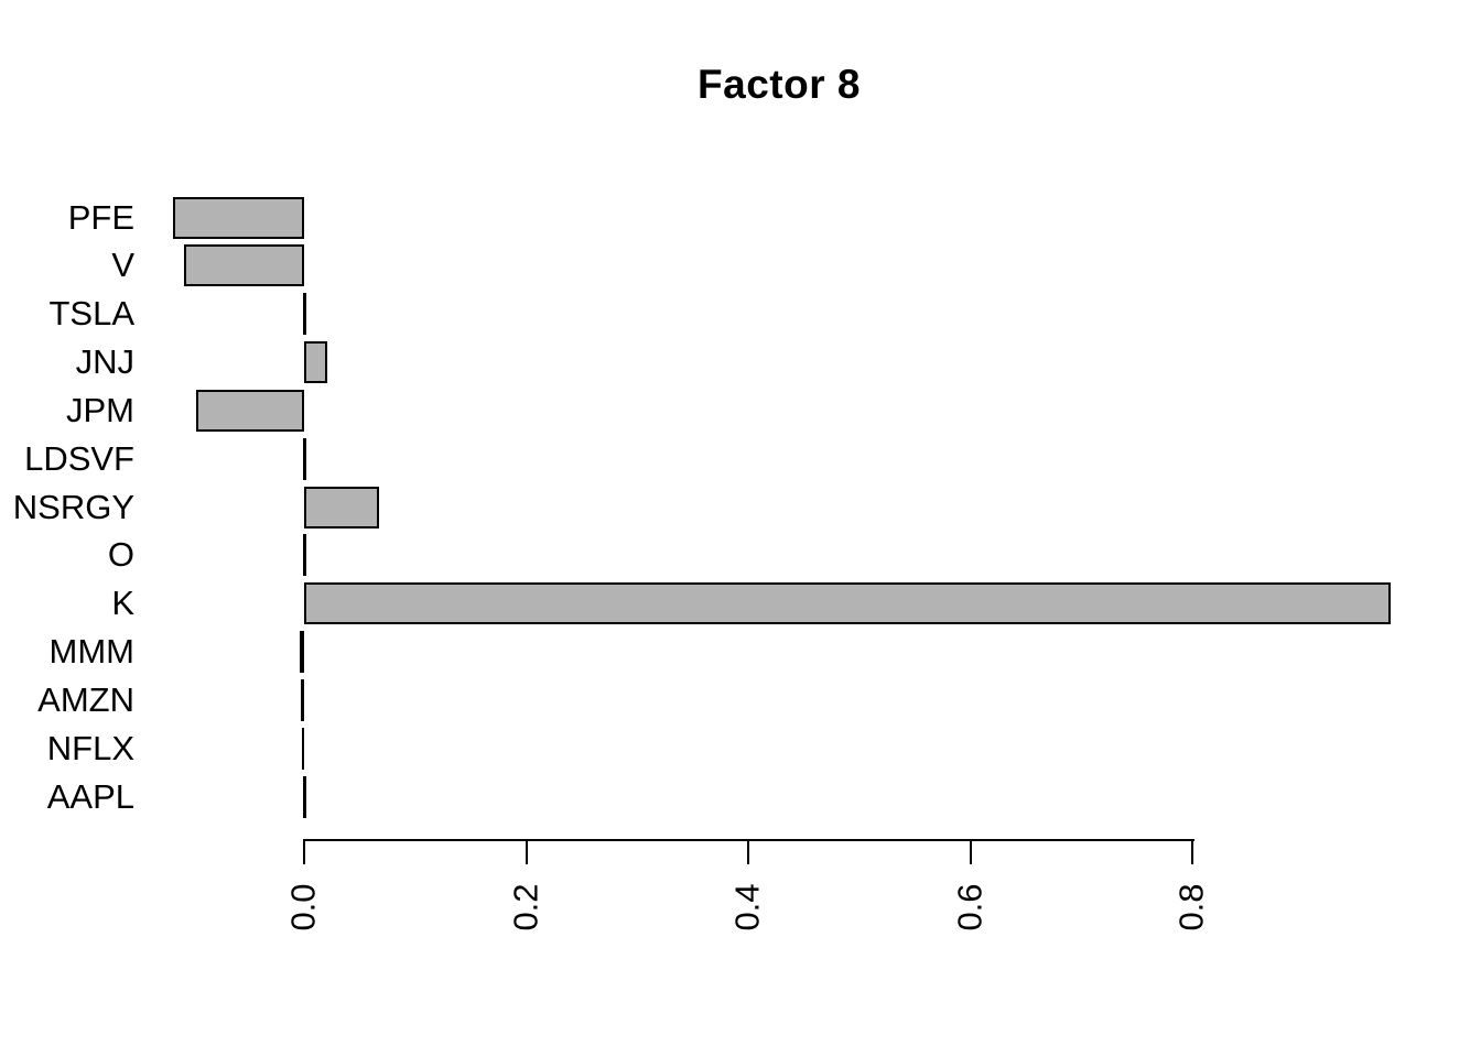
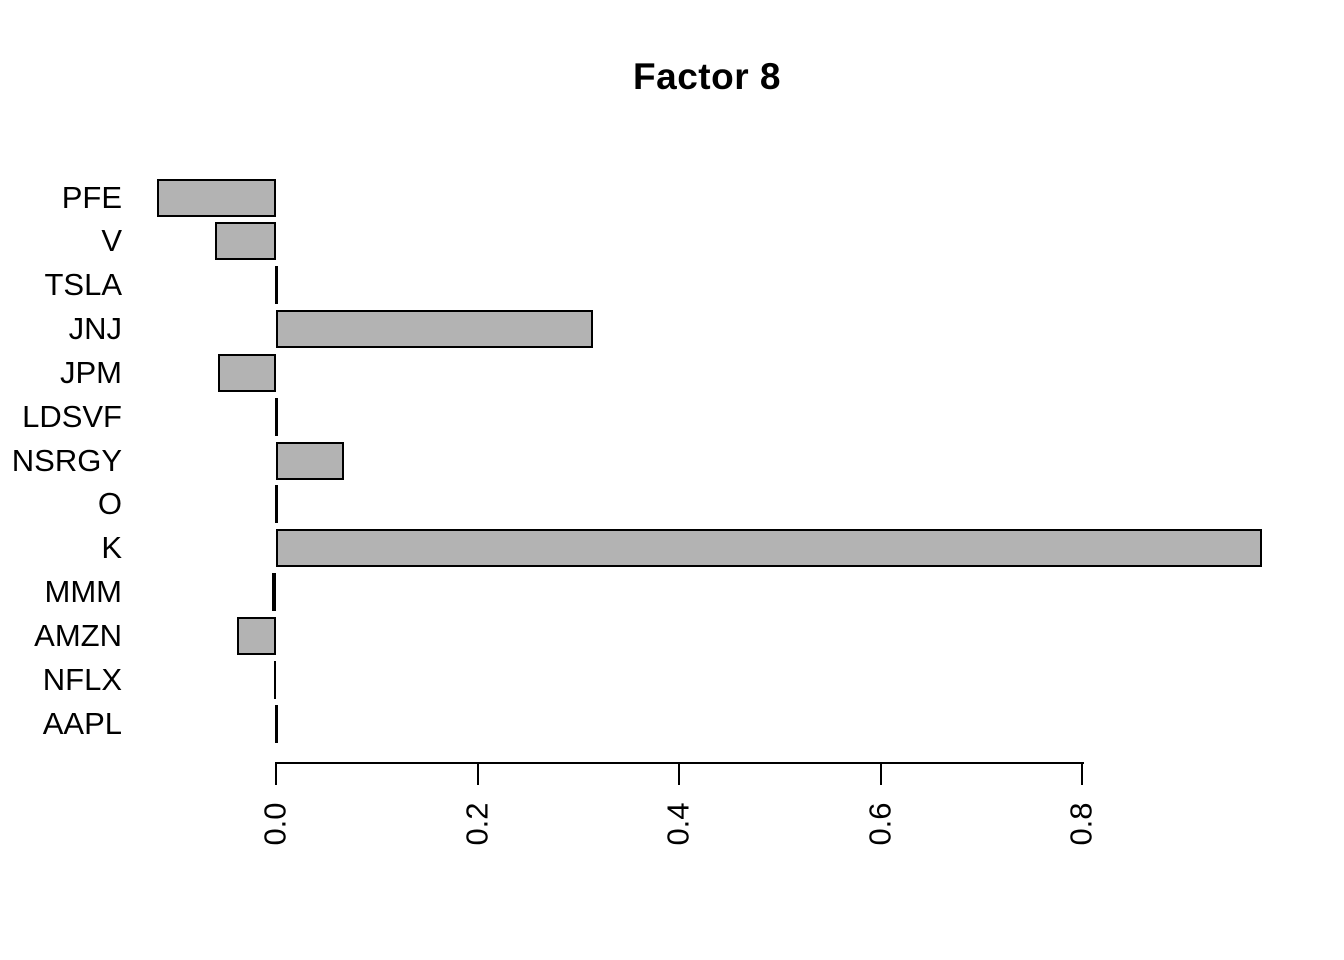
V: -0.108 -> -0.061
JNJ: 0.021 -> 0.315
JPM: -0.097 -> -0.058
AMZN: -0.002 -> -0.039
